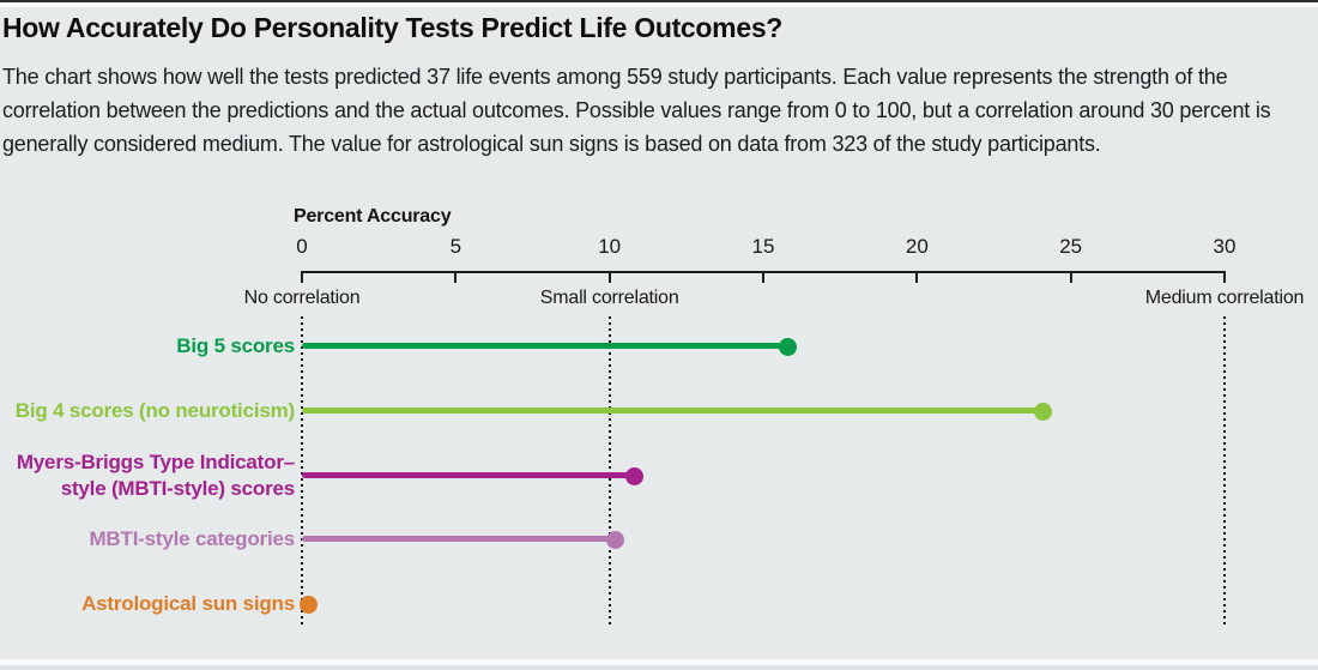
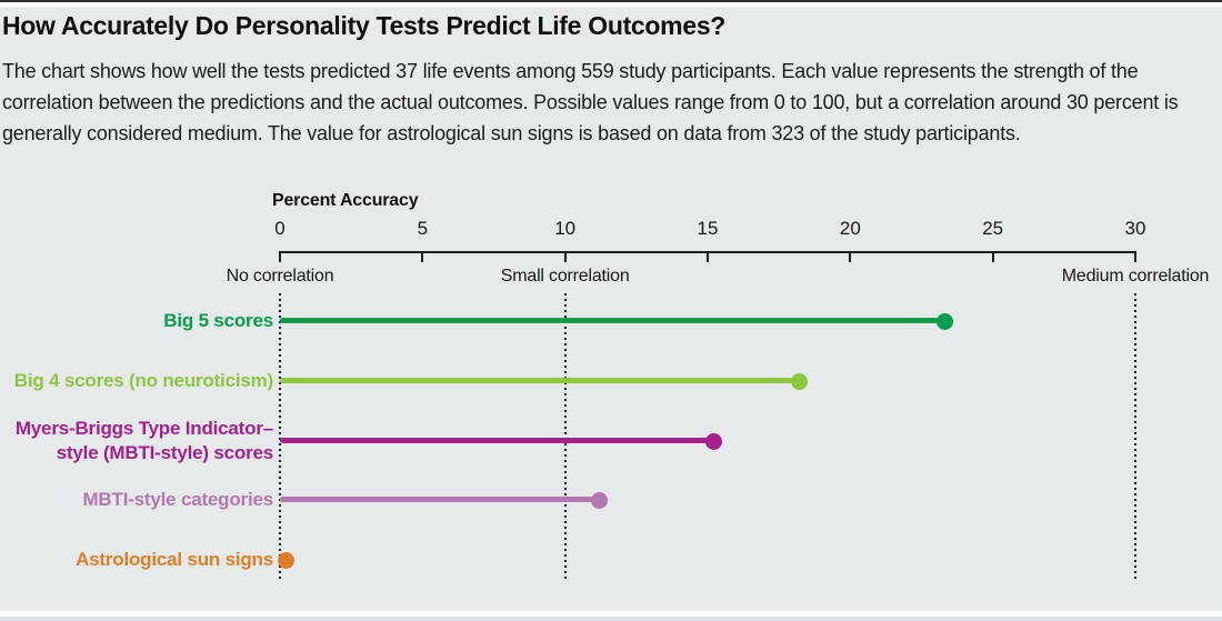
Big 5 scores: 15.8 -> 23.3
Big 4 scores (no neuroticism): 24.1 -> 18.2
Myers-Briggs Type Indicator– style (MBTI-style) scores: 10.8 -> 15.2
MBTI-style categories: 10.2 -> 11.2
